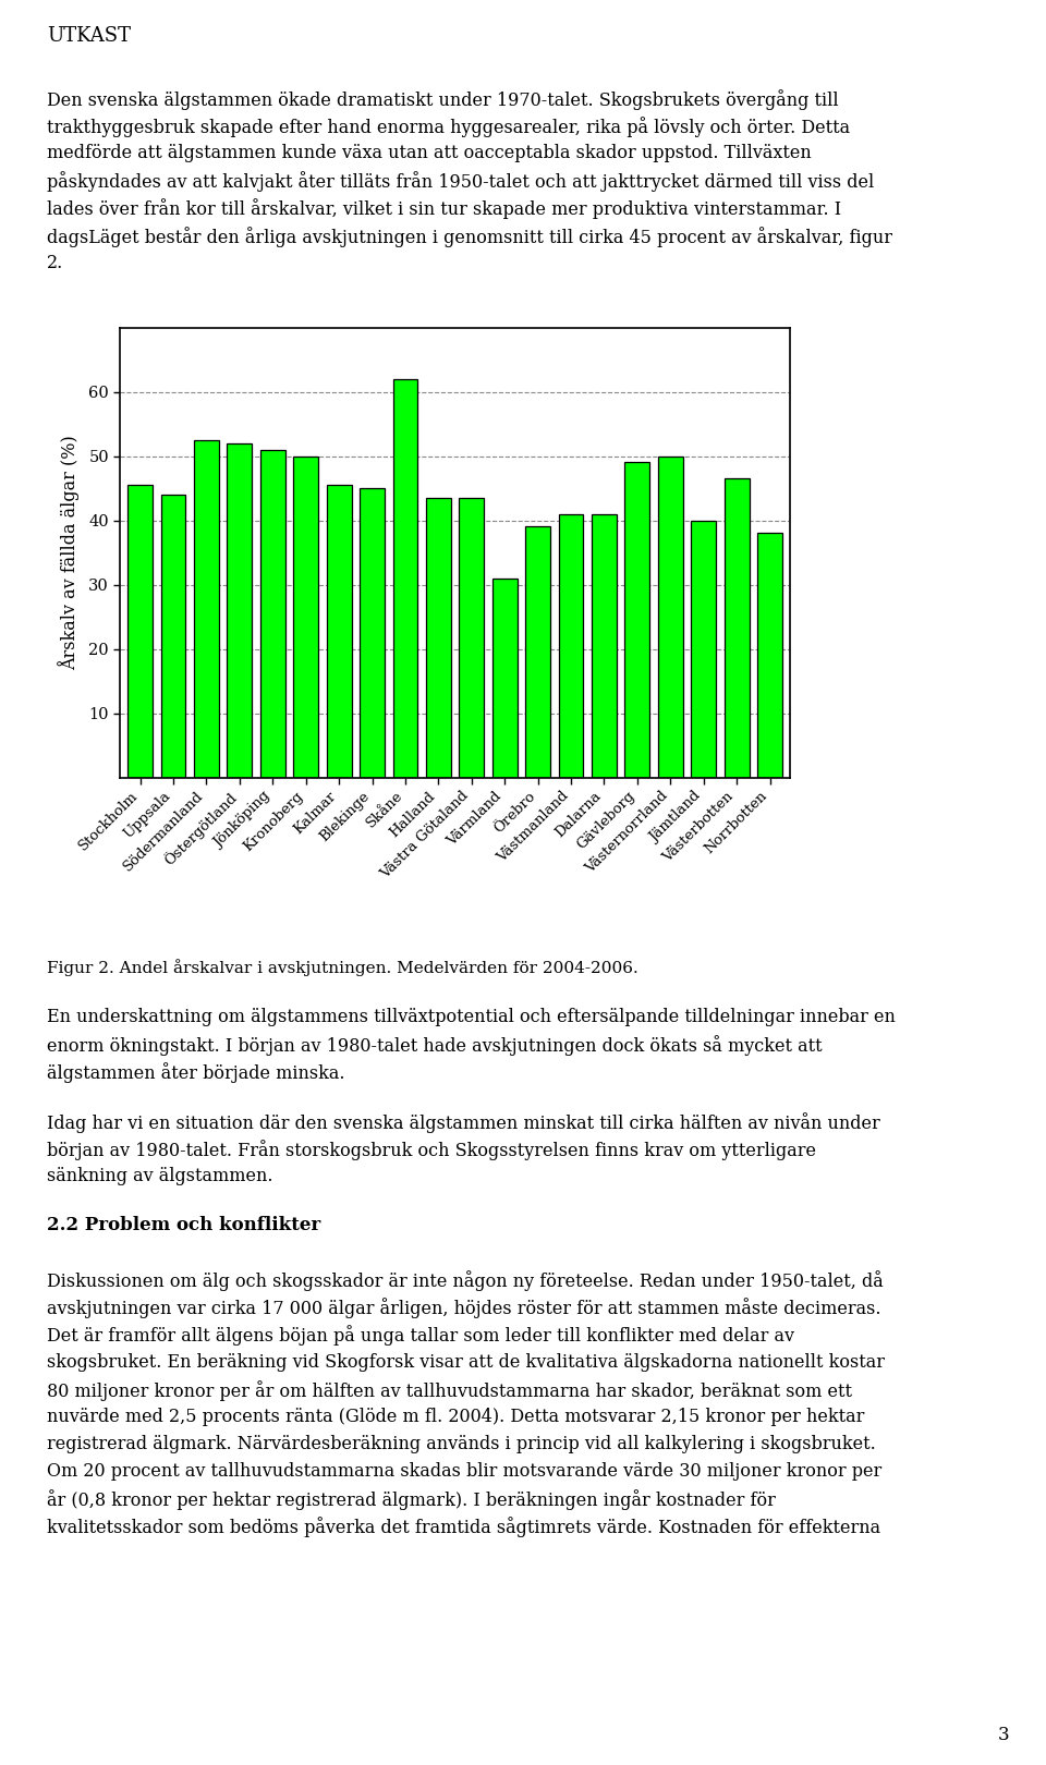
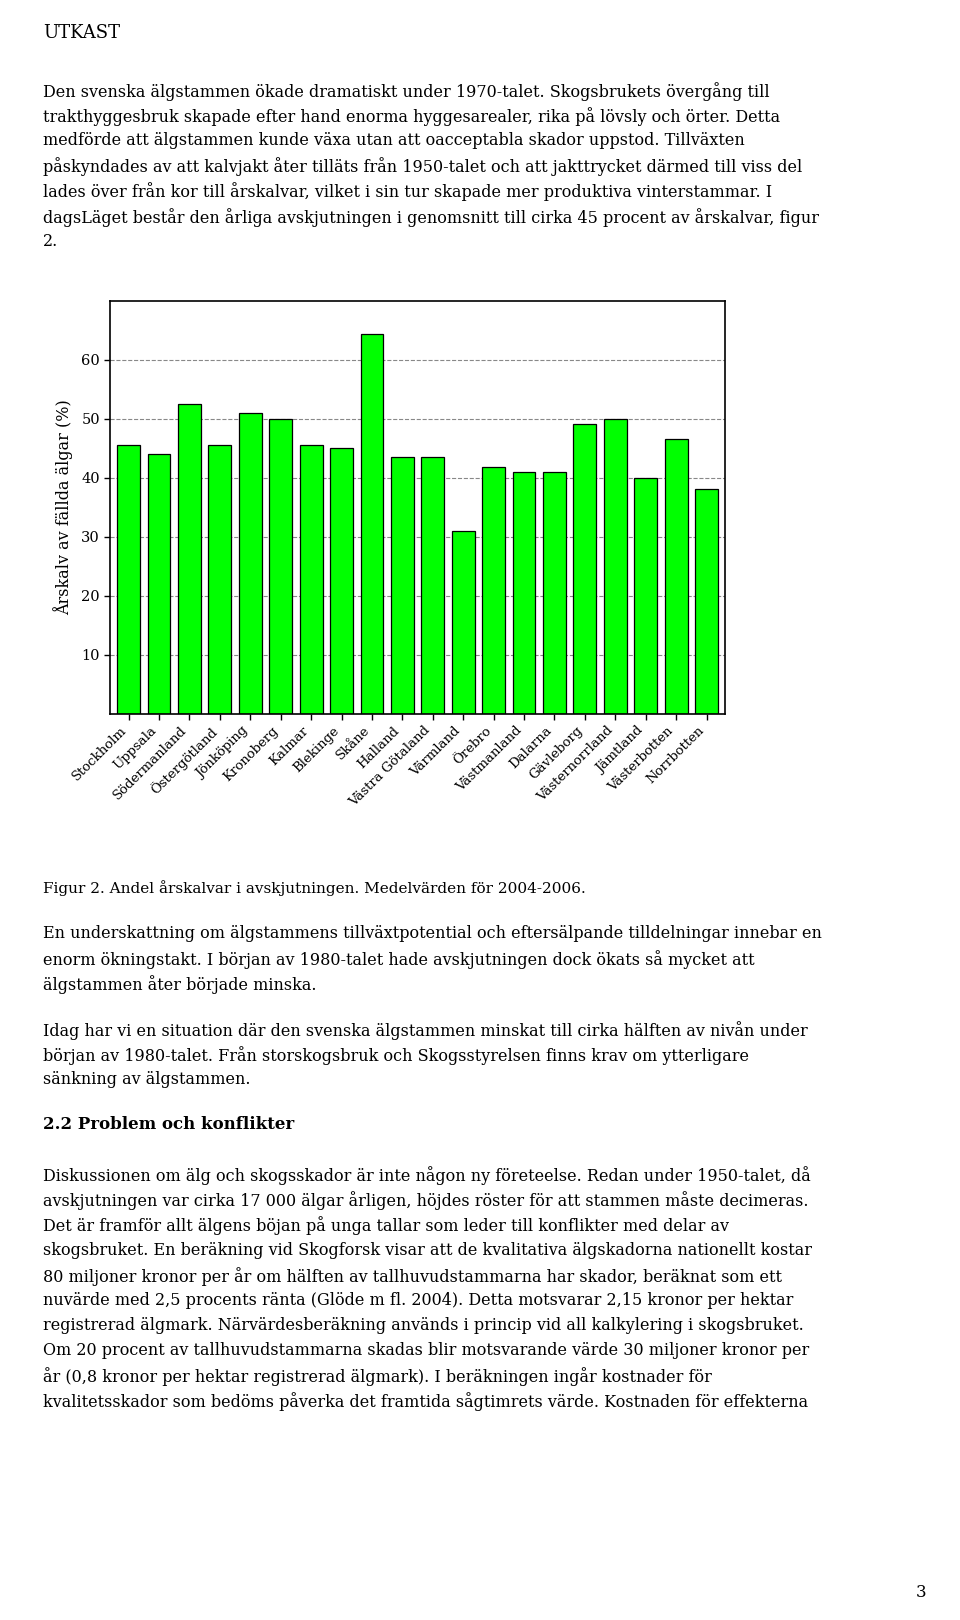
Östergötland: 52.0 -> 45.6
Skåne: 62.0 -> 64.4
Örebro: 39.0 -> 41.8
